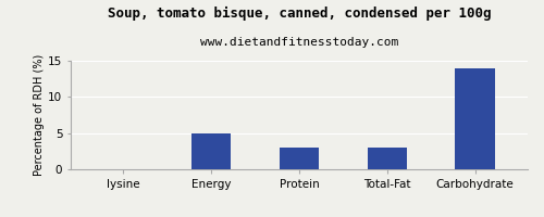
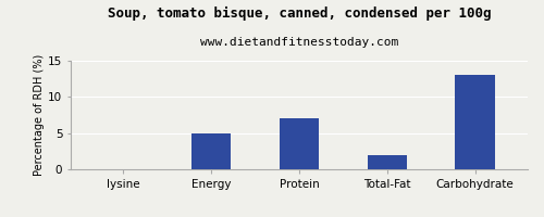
Protein: 3 -> 7
Total-Fat: 3 -> 2
Carbohydrate: 14 -> 13
